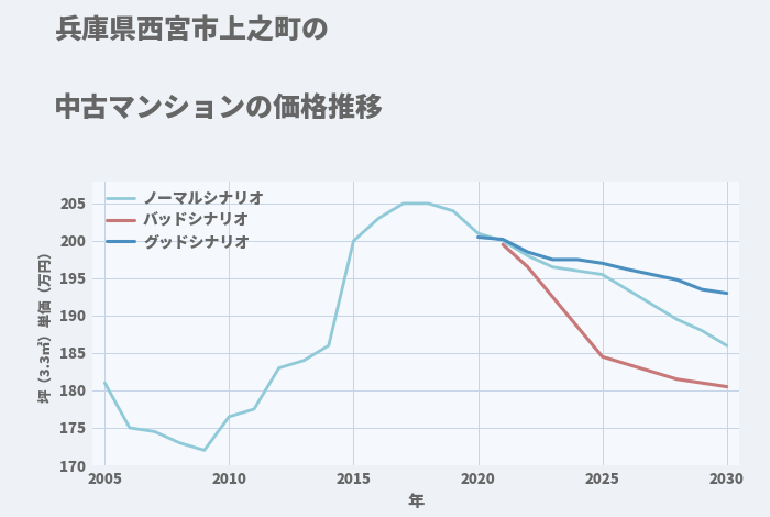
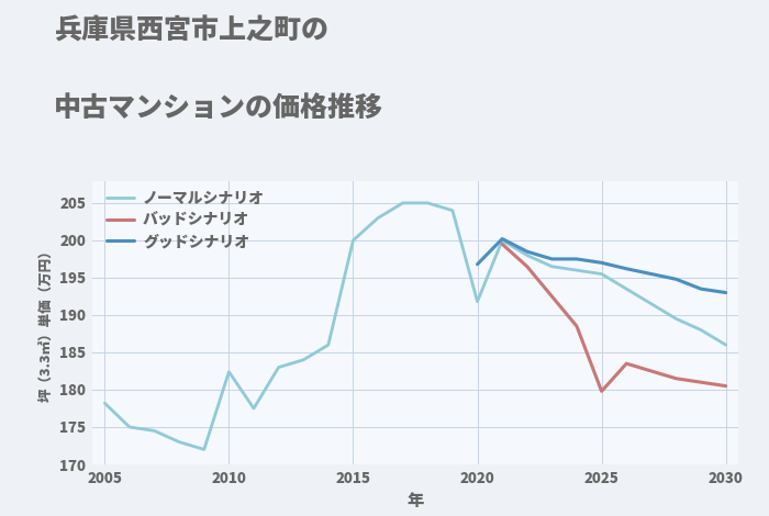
ノーマルシナリオ/2005: 181.0 -> 178.2
ノーマルシナリオ/2010: 176.5 -> 182.4
グッドシナリオ/2020: 200.5 -> 196.8
ノーマルシナリオ/2020: 201.0 -> 191.8
バッドシナリオ/2025: 184.5 -> 179.8
